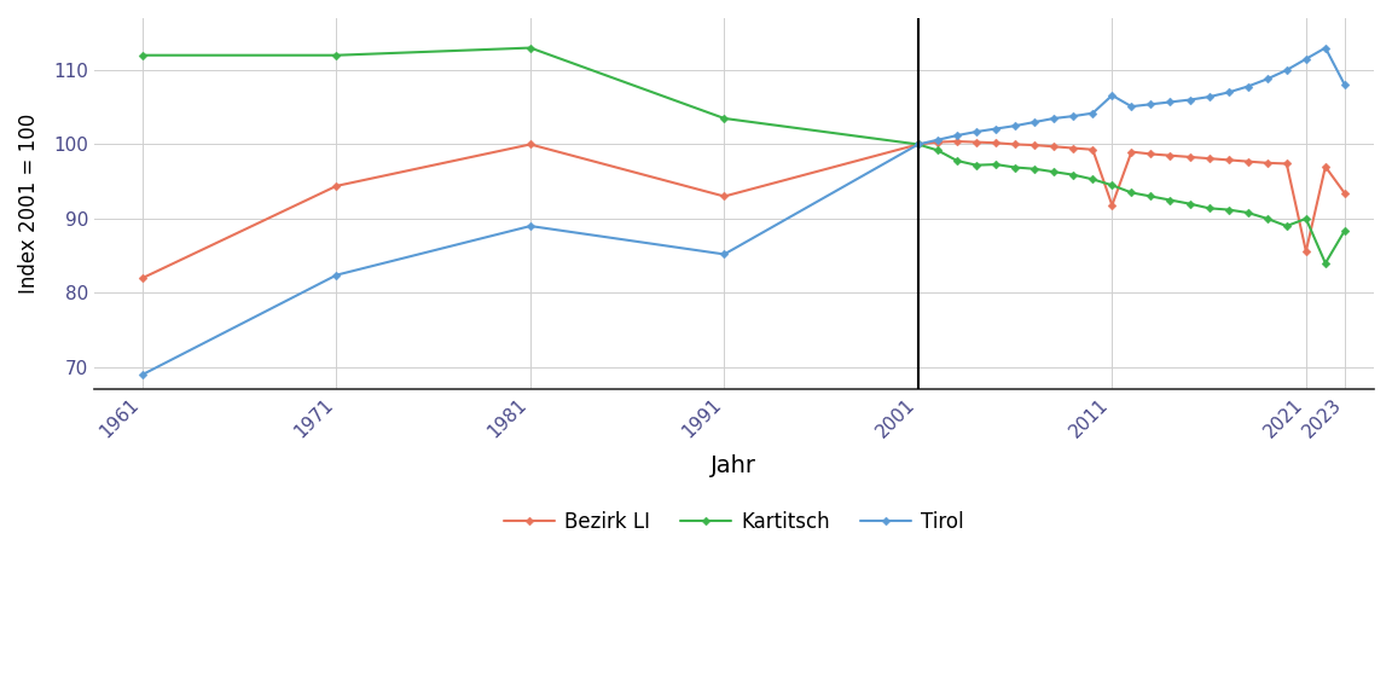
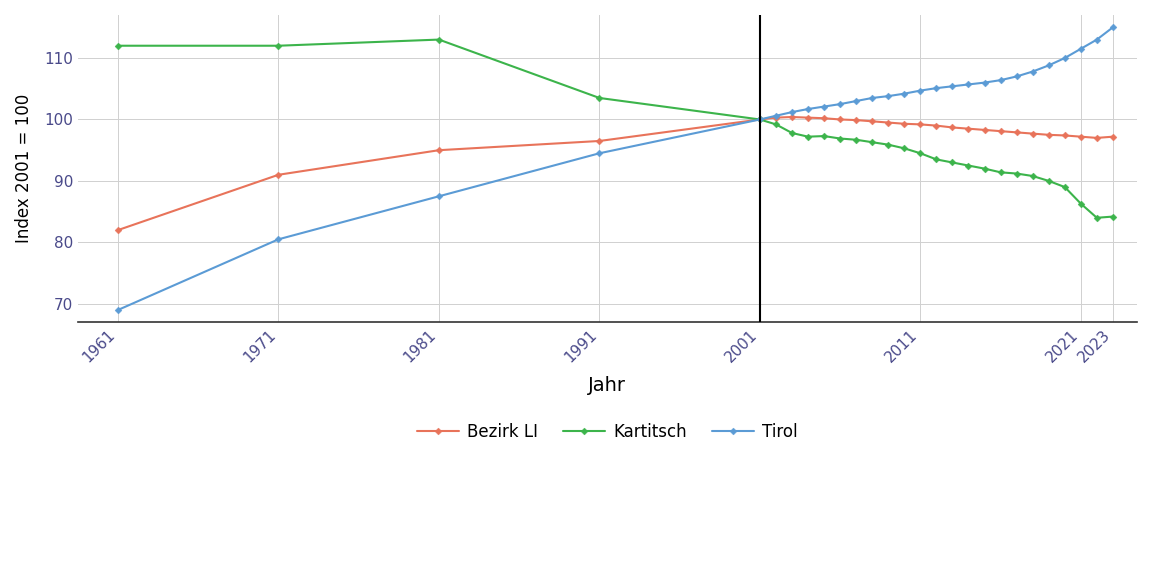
Bezirk LI/1971: 94.4 -> 91.0
Tirol/1971: 82.4 -> 80.5
Bezirk LI/1981: 100.0 -> 95.0
Tirol/1981: 89.0 -> 87.5
Bezirk LI/1991: 93.0 -> 96.5
Tirol/1991: 85.2 -> 94.5
Bezirk LI/2011: 91.8 -> 99.2
Tirol/2011: 106.6 -> 104.7
Bezirk LI/2021: 85.6 -> 97.2
Kartitsch/2021: 90.0 -> 86.3
Bezirk LI/2023: 93.4 -> 97.2
Kartitsch/2023: 88.4 -> 84.2
Tirol/2023: 108.0 -> 115.0
